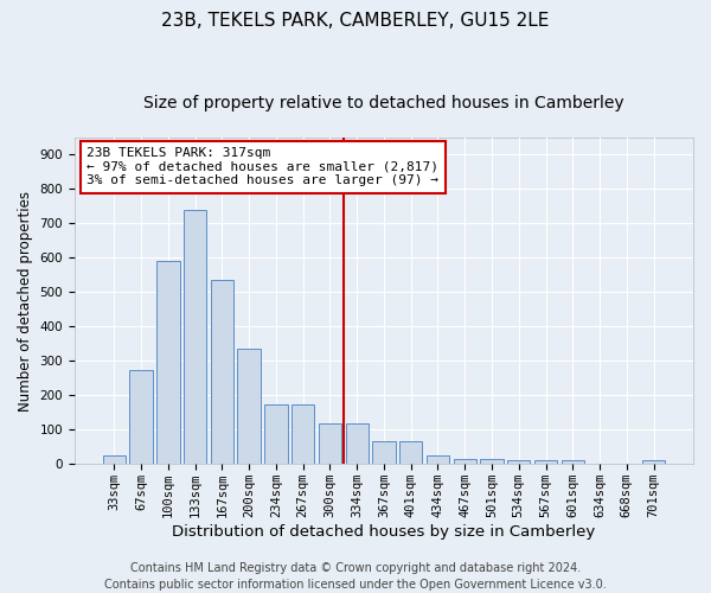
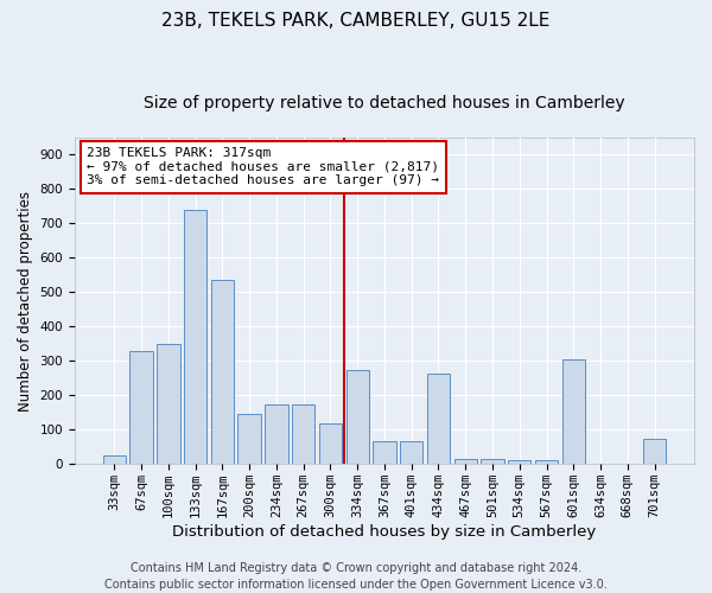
67sqm: 275 -> 330
100sqm: 590 -> 350
200sqm: 335 -> 145
334sqm: 120 -> 275
434sqm: 25 -> 265
601sqm: 10 -> 305
701sqm: 10 -> 75
